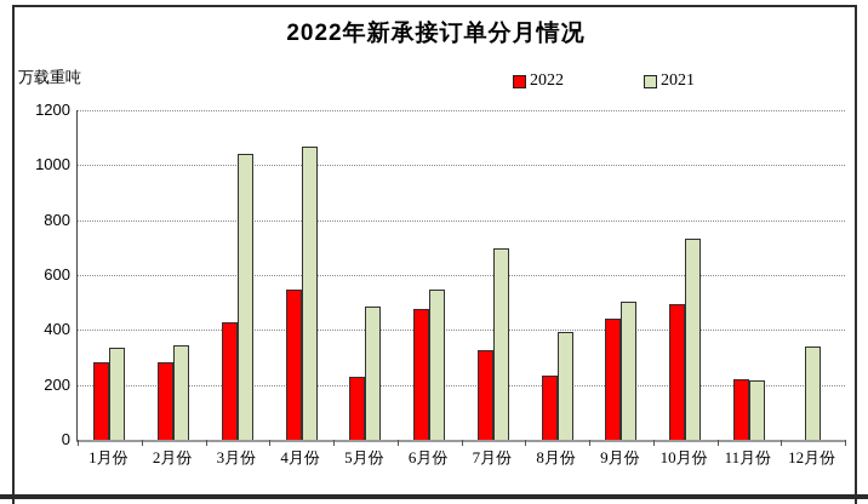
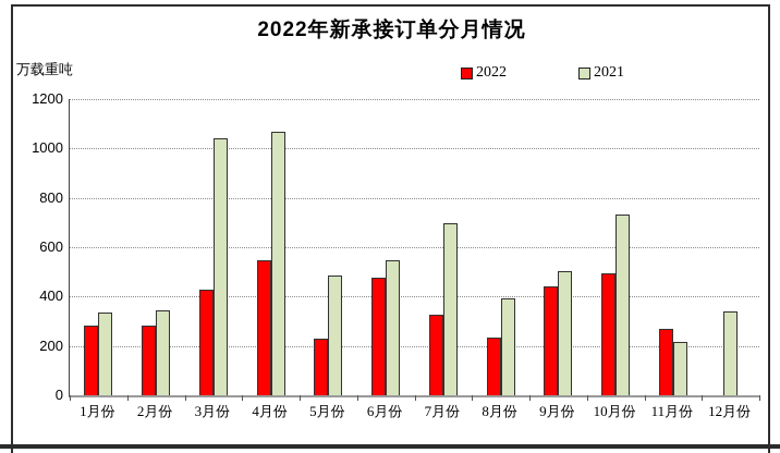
2022/11月份: 220 -> 270
